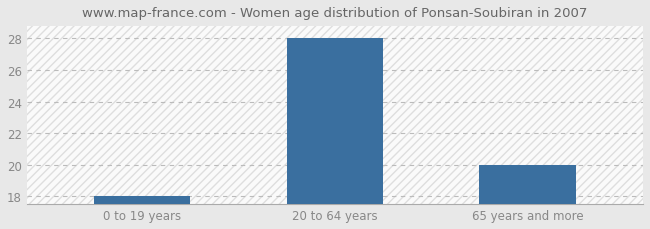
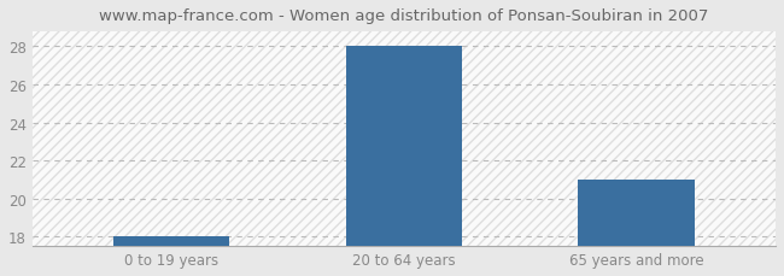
65 years and more: 20 -> 21
